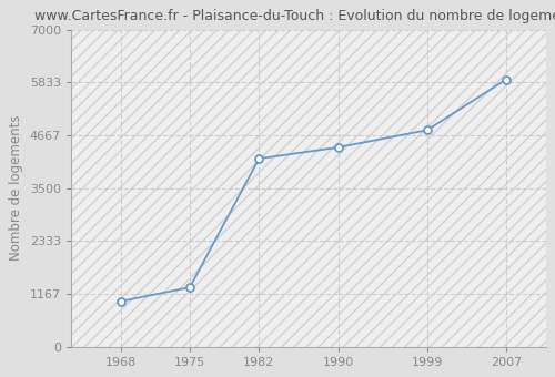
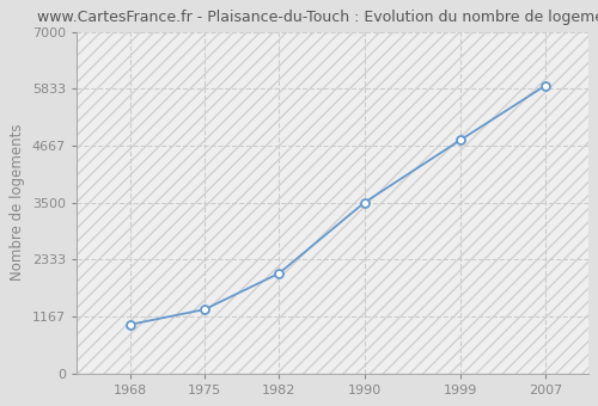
1982: 4150 -> 2050
1990: 4400 -> 3500
